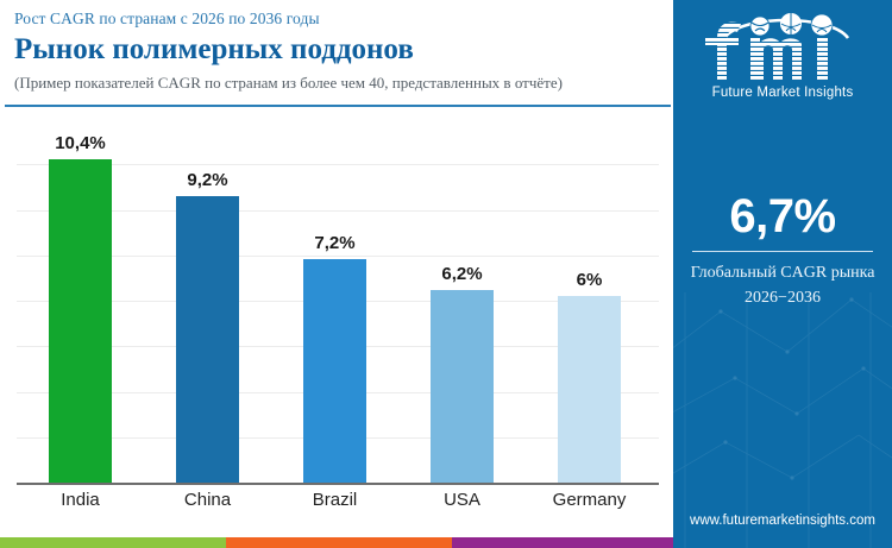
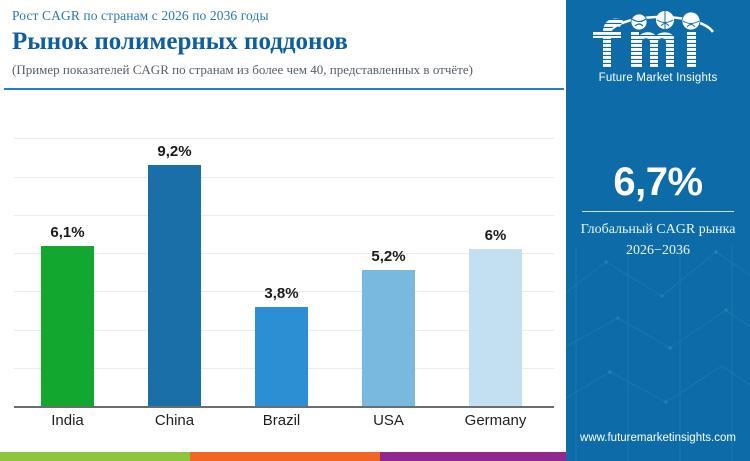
India: 10,4% -> 6,1%
Brazil: 7,2% -> 3,8%
USA: 6,2% -> 5,2%
